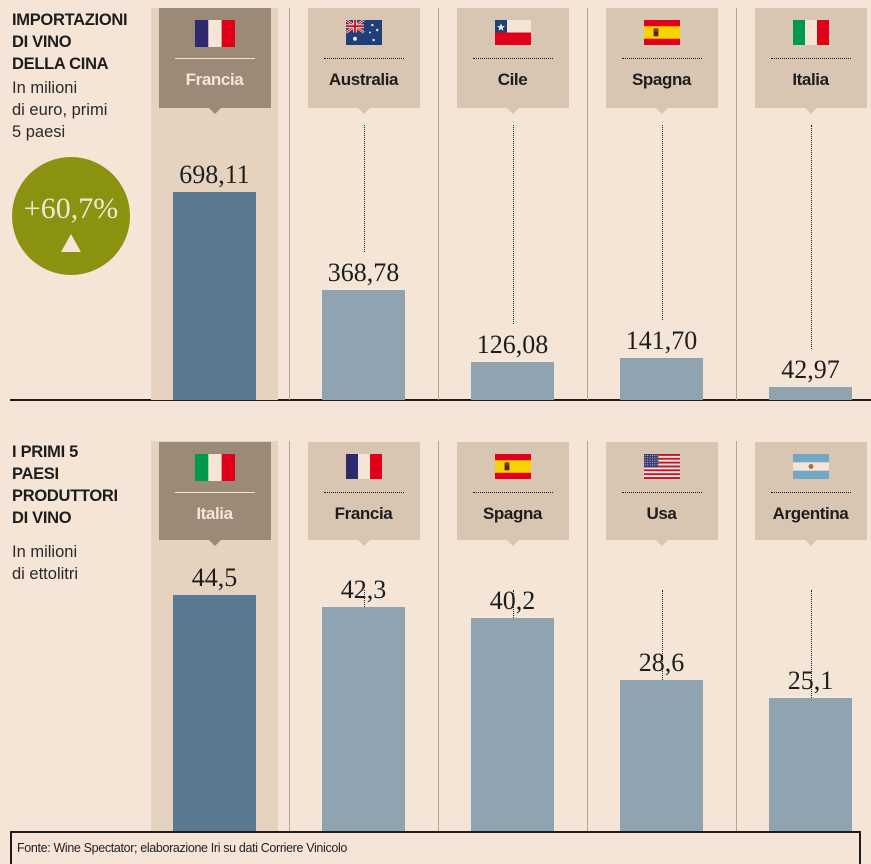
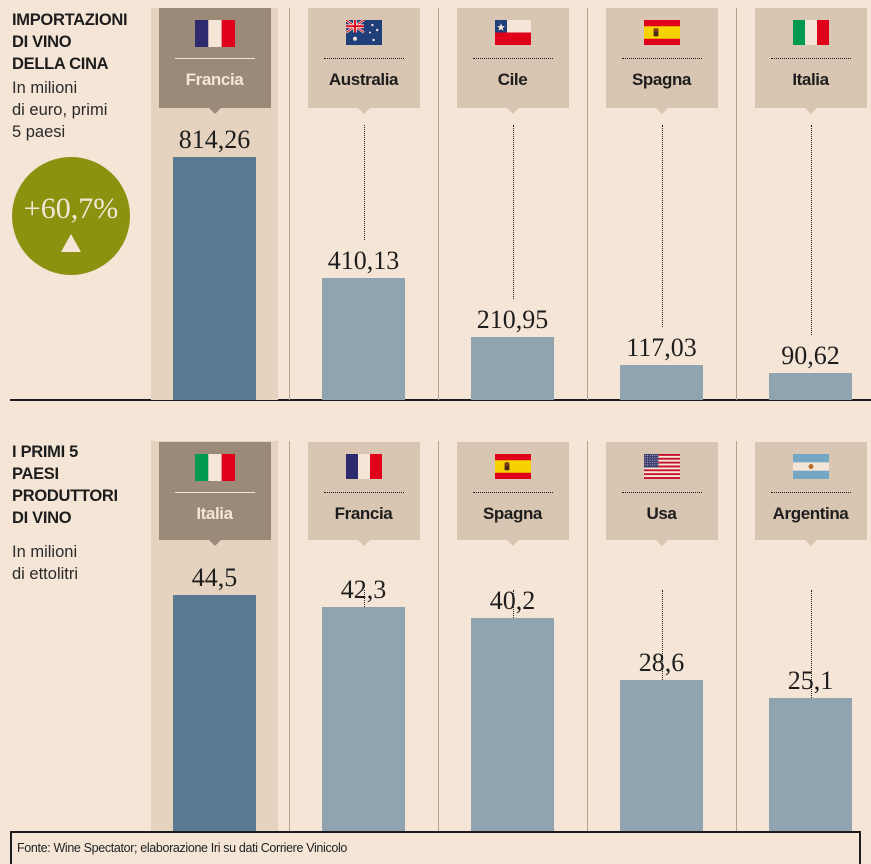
IMPORTAZIONI DI VINO DELLA CINA/Francia: 698,11 -> 814,26
IMPORTAZIONI DI VINO DELLA CINA/Australia: 368,78 -> 410,13
IMPORTAZIONI DI VINO DELLA CINA/Cile: 126,08 -> 210,95
IMPORTAZIONI DI VINO DELLA CINA/Spagna: 141,70 -> 117,03
IMPORTAZIONI DI VINO DELLA CINA/Italia: 42,97 -> 90,62
